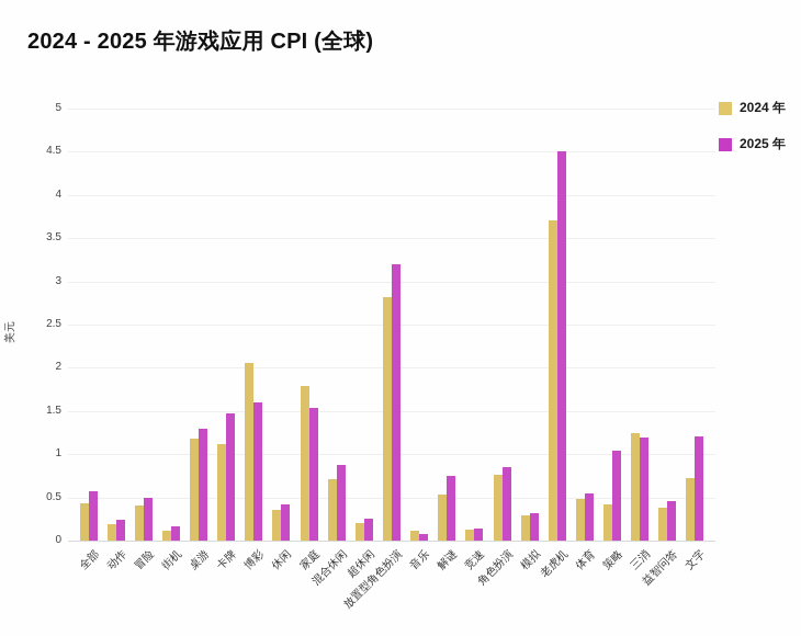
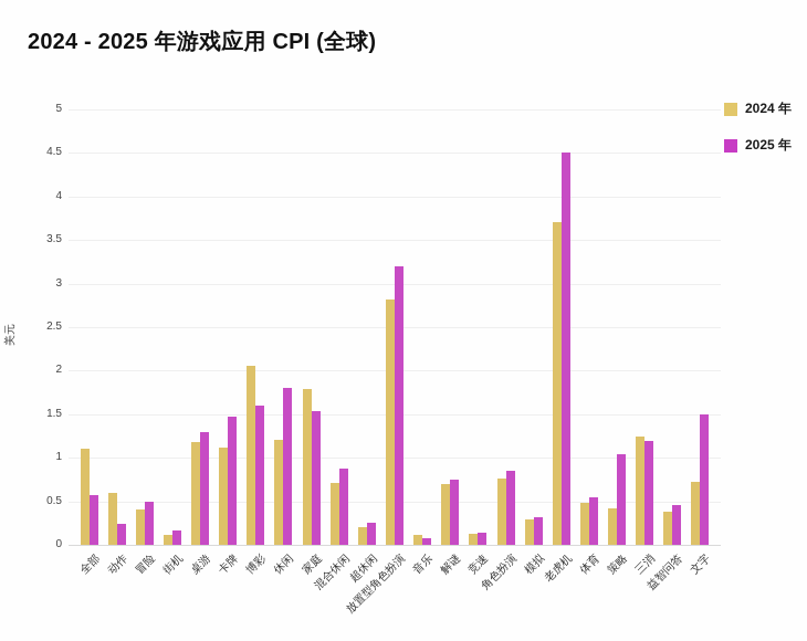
2024 年/全部: 0.4 -> 1.1
2024 年/动作: 0.2 -> 0.6
2024 年/休闲: 0.4 -> 1.2
2025 年/休闲: 0.4 -> 1.8
2024 年/解谜: 0.5 -> 0.7
2025 年/文字: 1.2 -> 1.5
